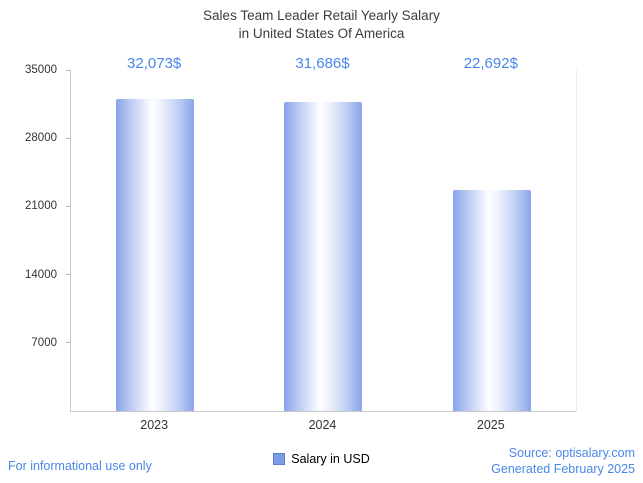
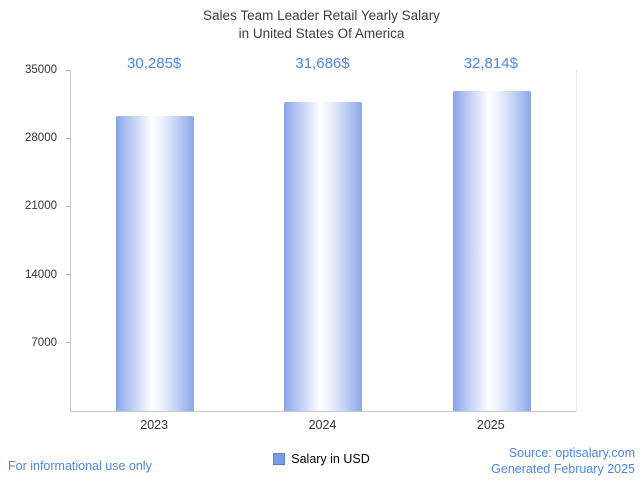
2023: 32,073 -> 30,285
2025: 22,692 -> 32,814
